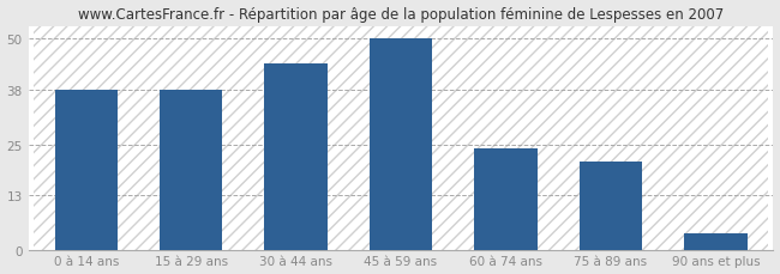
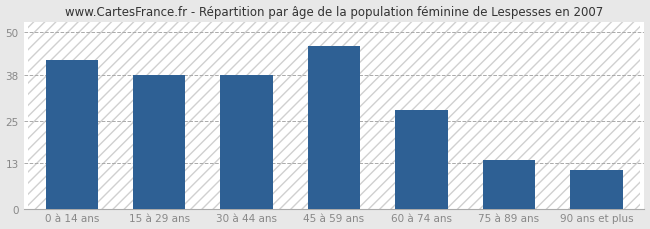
0 à 14 ans: 38 -> 42
30 à 44 ans: 44 -> 38
45 à 59 ans: 50 -> 46
60 à 74 ans: 24 -> 28
75 à 89 ans: 21 -> 14
90 ans et plus: 4 -> 11
